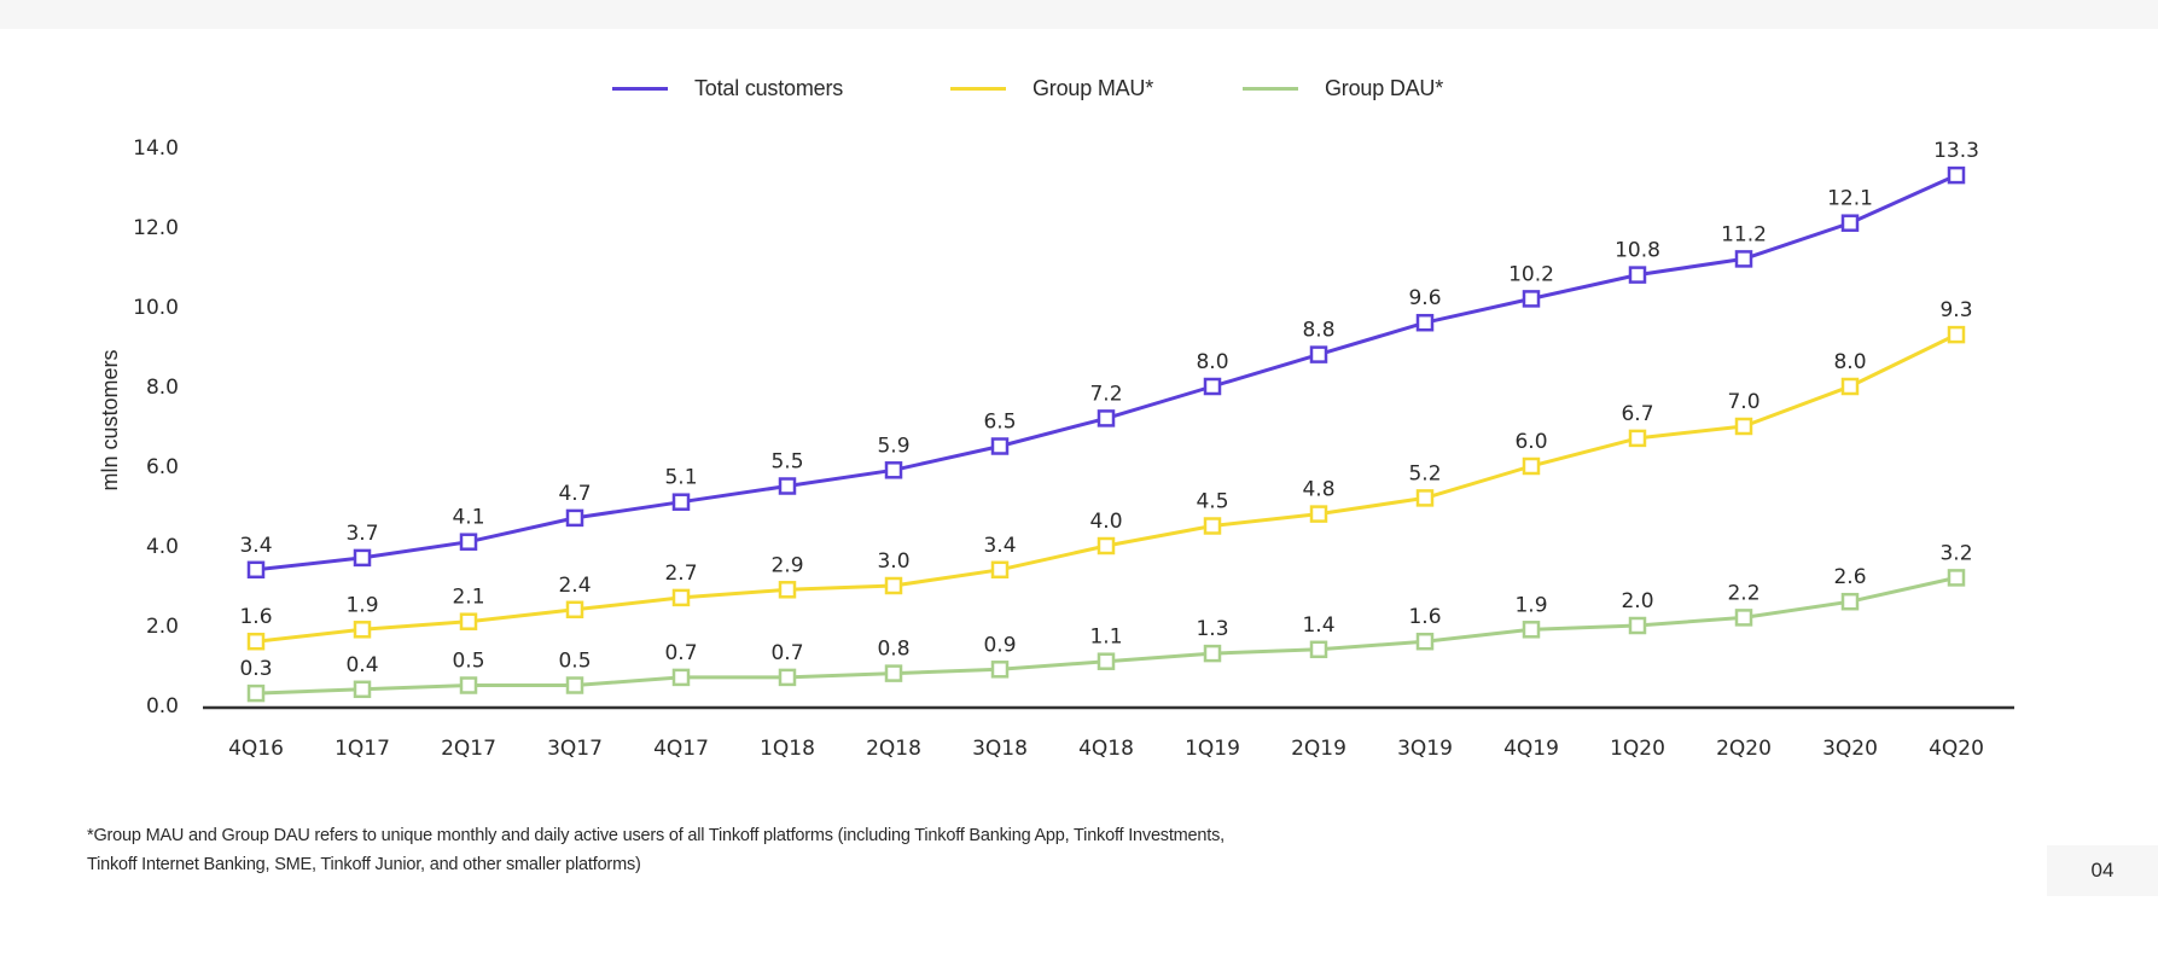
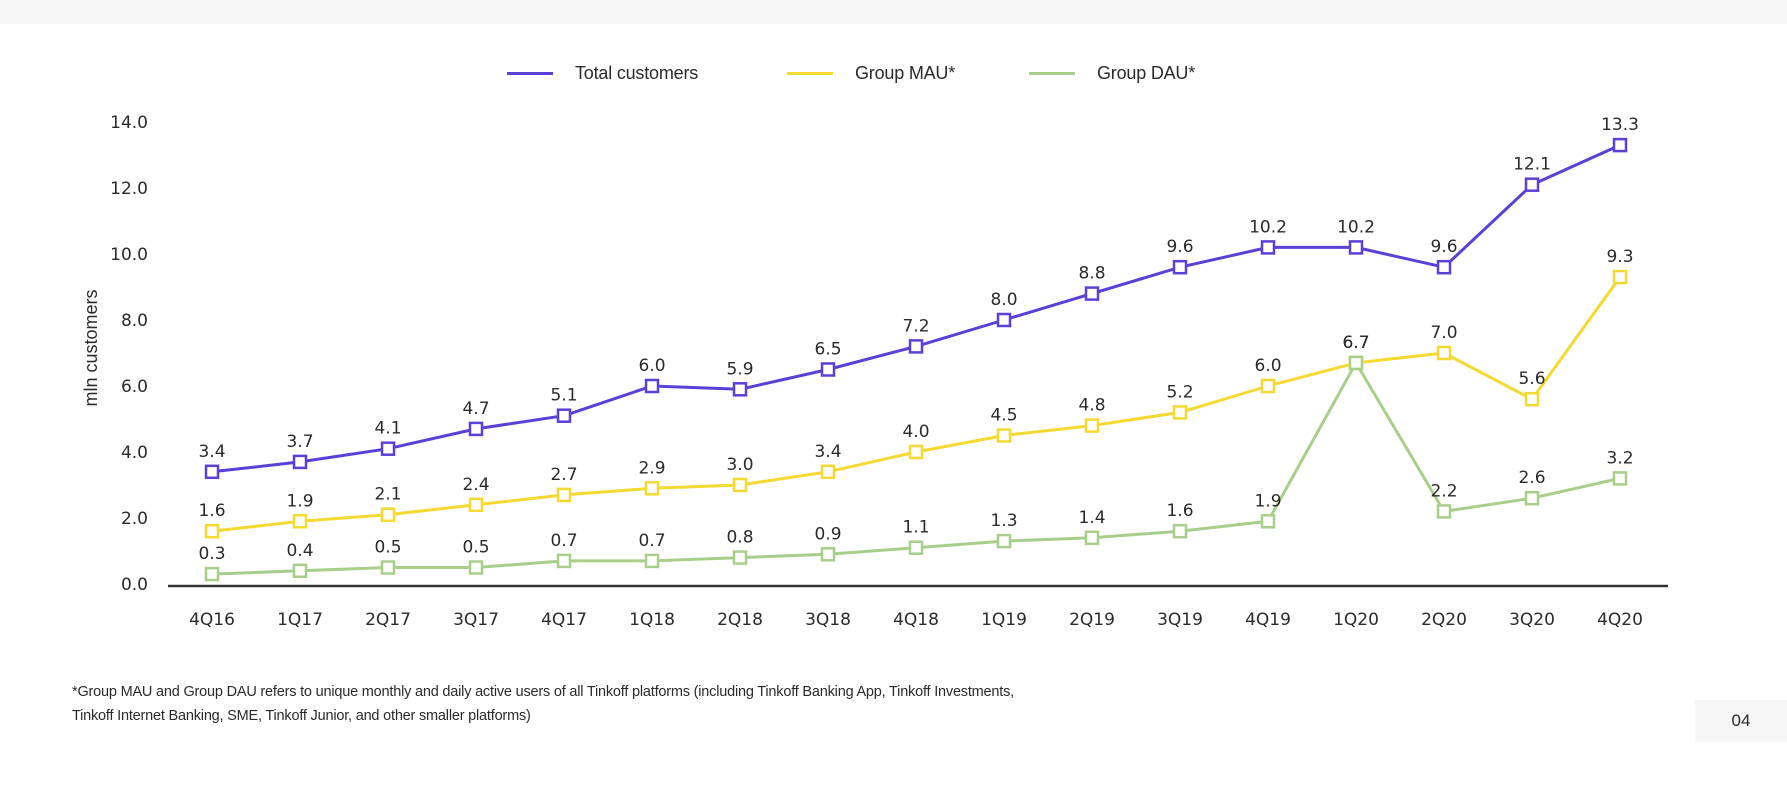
Total customers/1Q18: 5.5 -> 6.0
Total customers/1Q20: 10.8 -> 10.2
Group DAU*/1Q20: 2.0 -> 6.7
Total customers/2Q20: 11.2 -> 9.6
Group MAU*/3Q20: 8.0 -> 5.6
